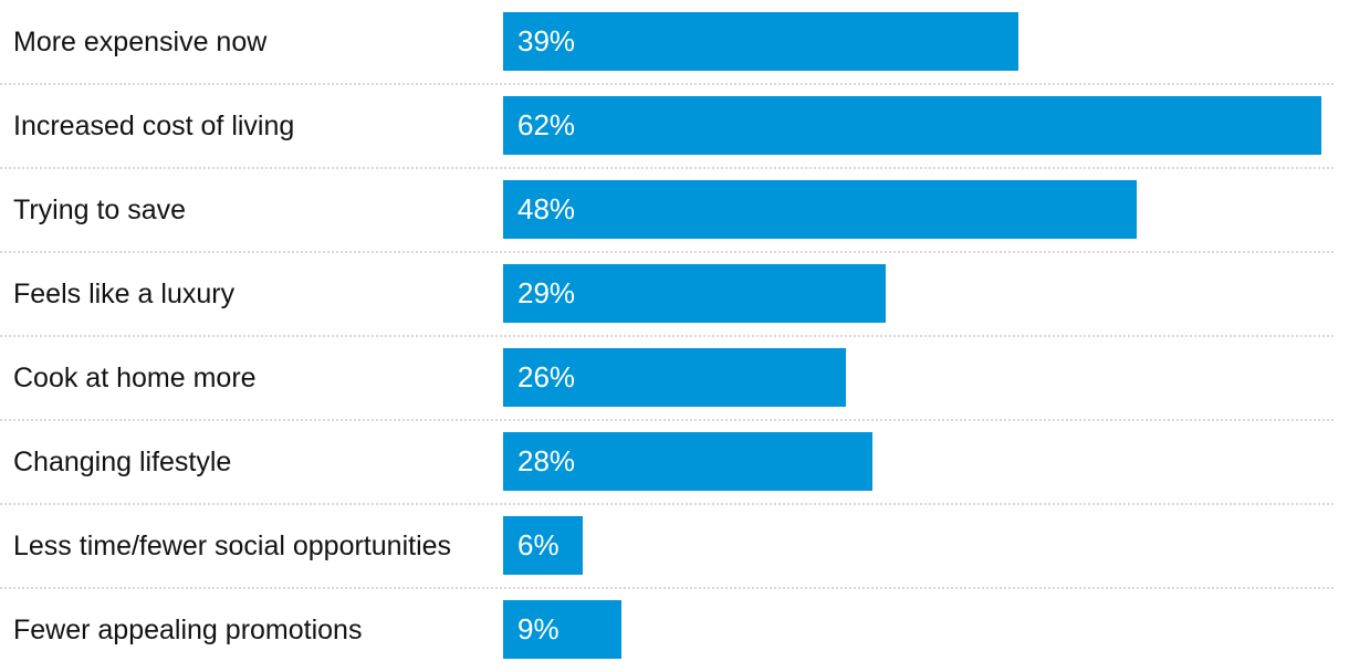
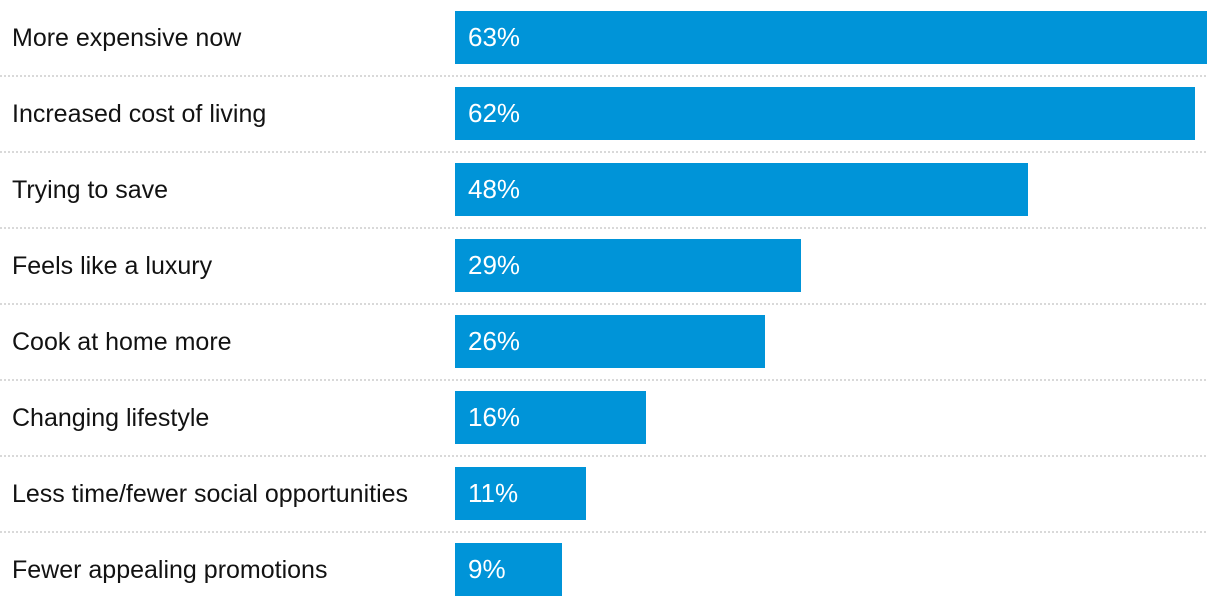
More expensive now: 39% -> 63%
Changing lifestyle: 28% -> 16%
Less time/fewer social opportunities: 6% -> 11%
